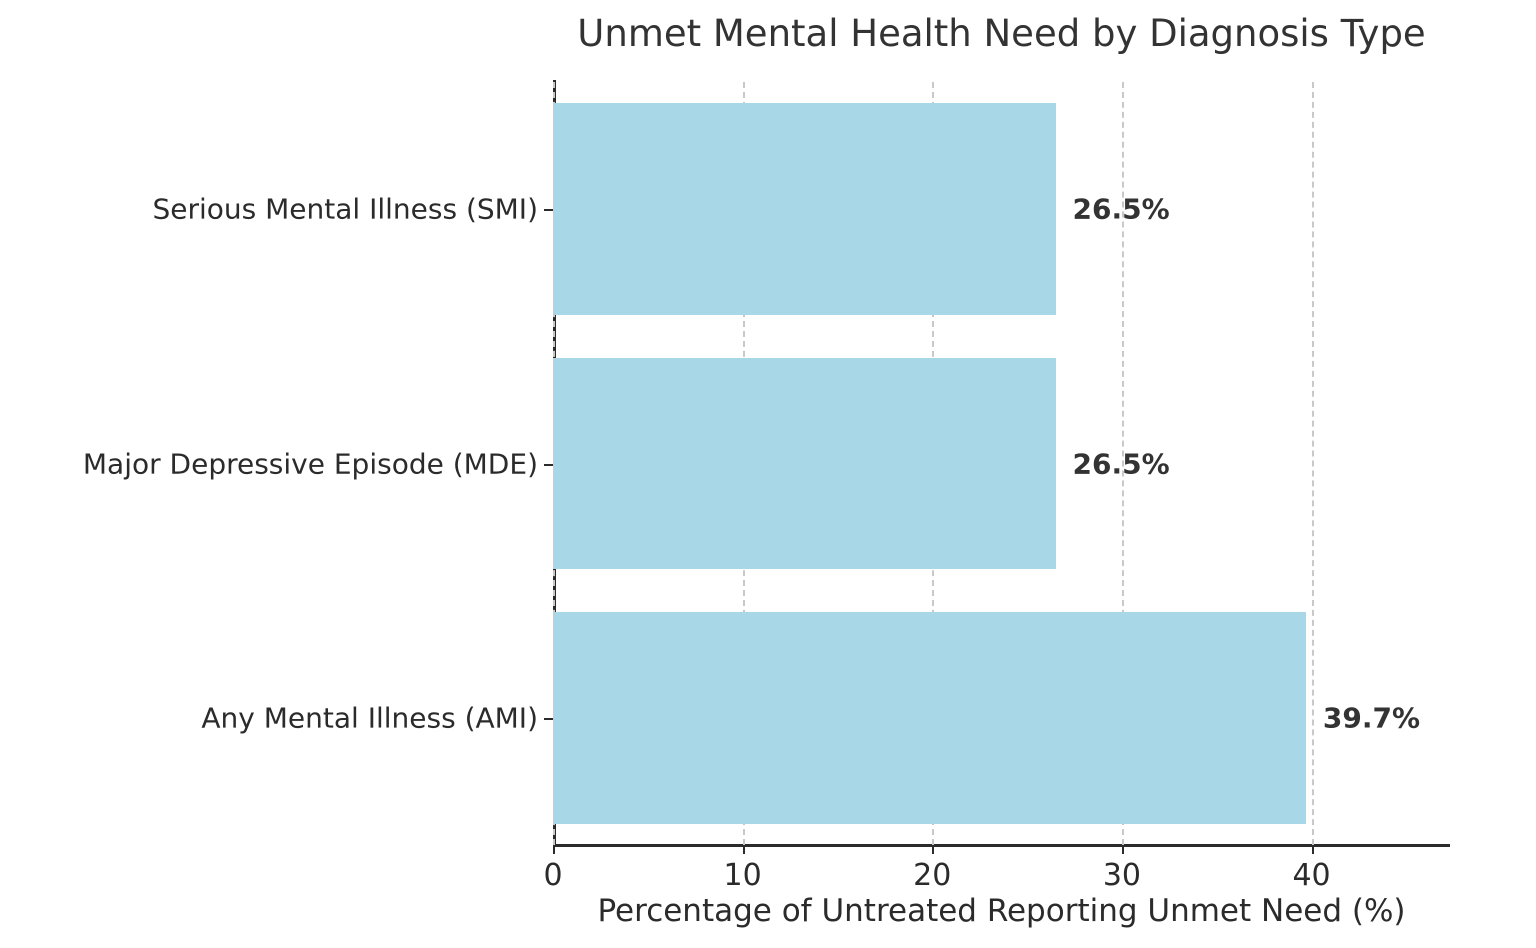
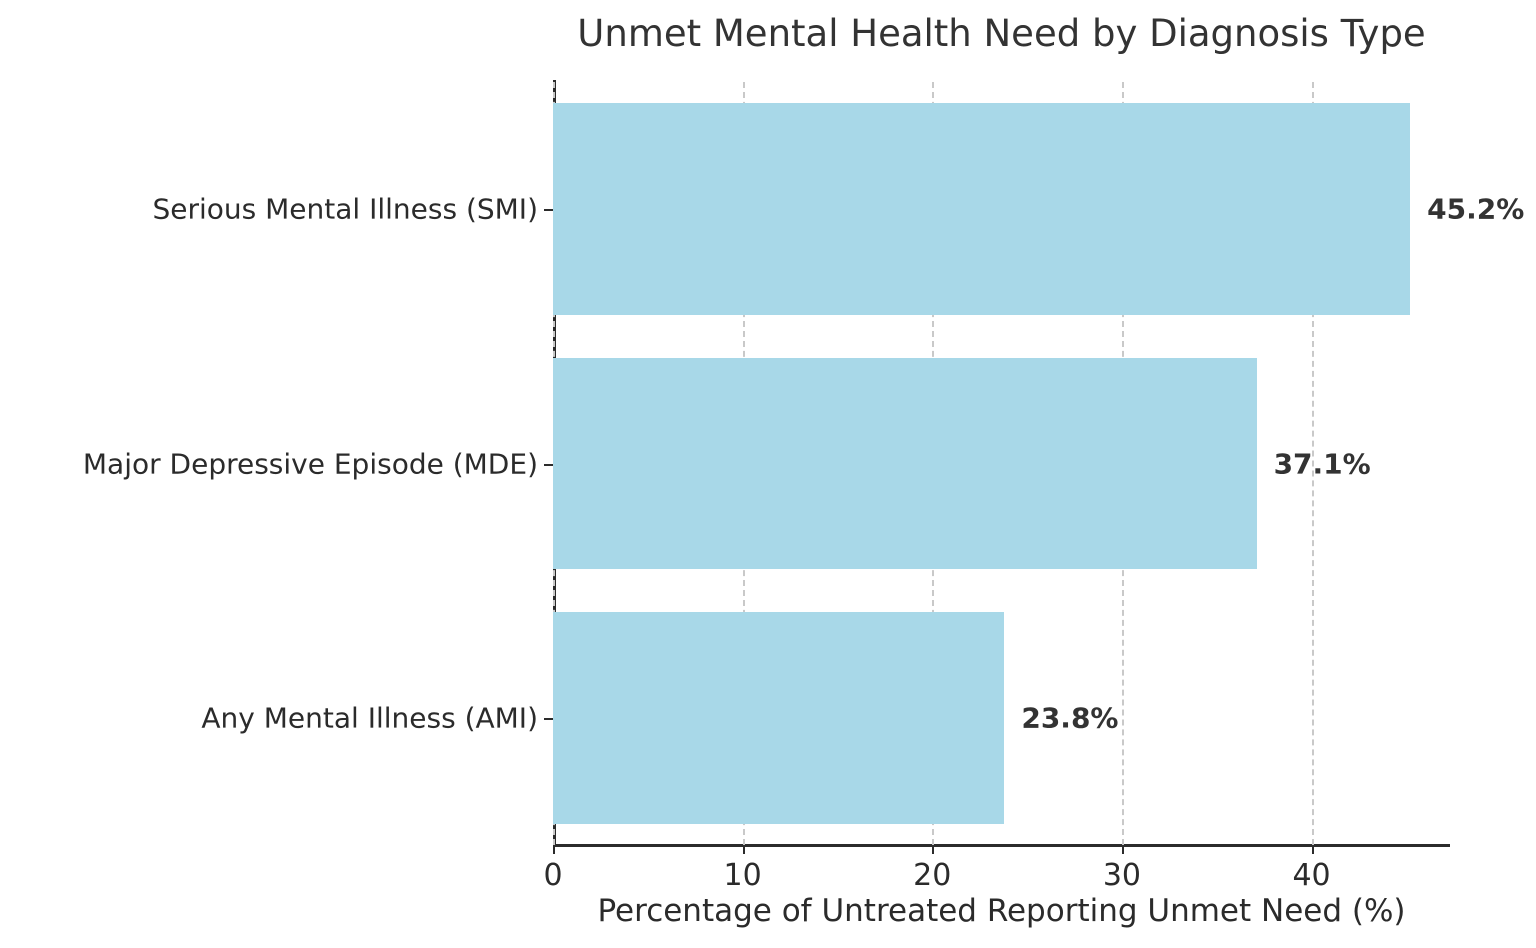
Any Mental Illness (AMI): 39.7% -> 23.8%
Major Depressive Episode (MDE): 26.5% -> 37.1%
Serious Mental Illness (SMI): 26.5% -> 45.2%
